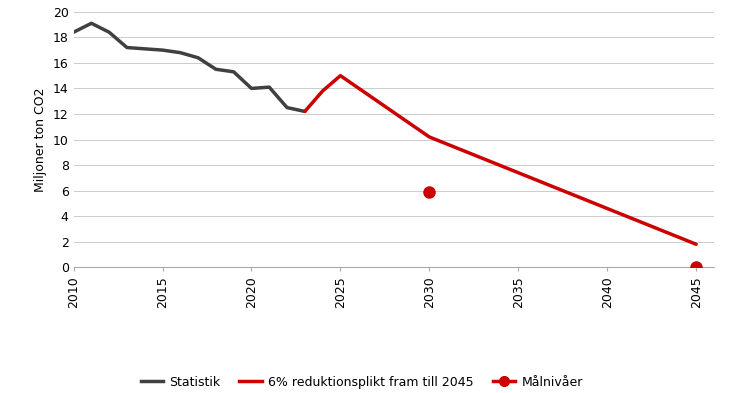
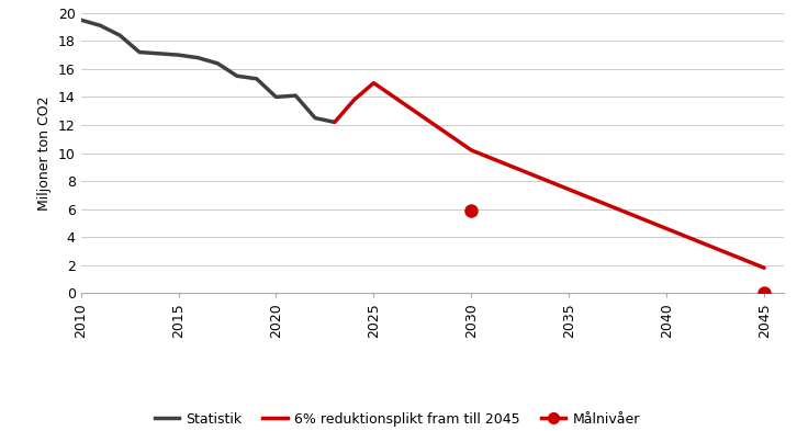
Statistik/2010: 18.4 -> 19.5
